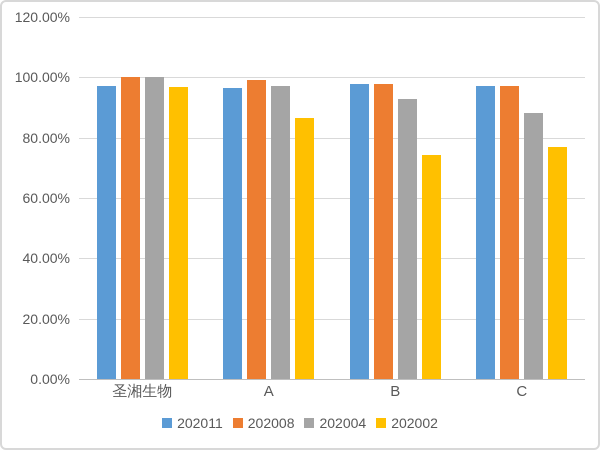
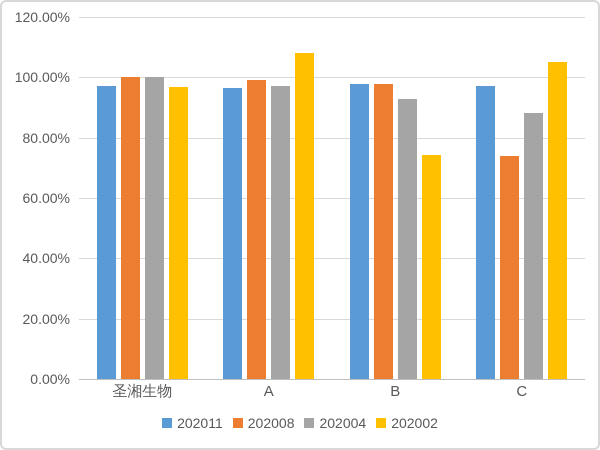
202002/A: 87% -> 108%
202008/C: 97% -> 74%
202002/C: 77% -> 105%
